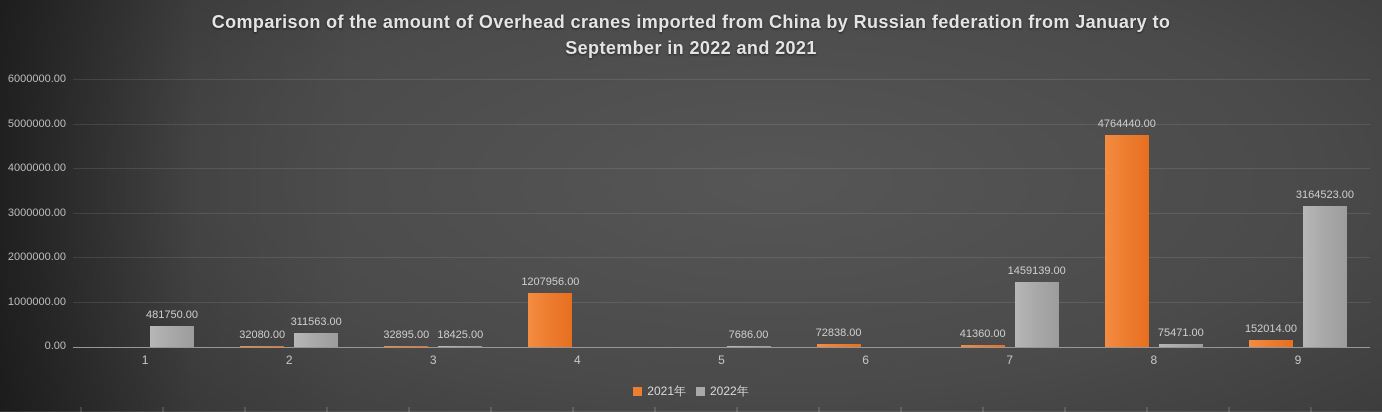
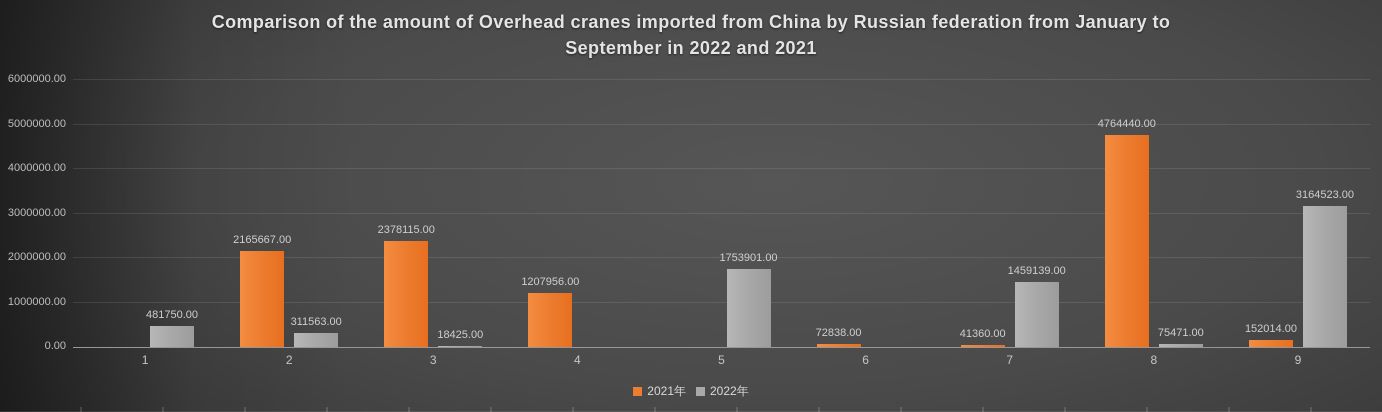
2021年/2: 32080.00 -> 2165667.00
2021年/3: 32895.00 -> 2378115.00
2022年/5: 7686.00 -> 1753901.00
